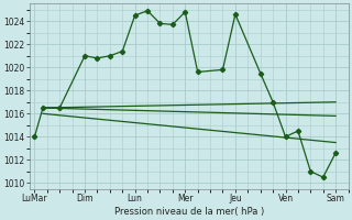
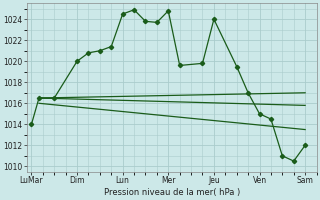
Dim: 1021.0 -> 1020.0
Jeu: 1024.6 -> 1024.0
Ven: 1014.0 -> 1015.0
Sam: 1012.6 -> 1012.0
